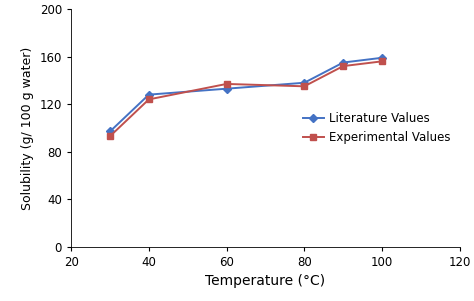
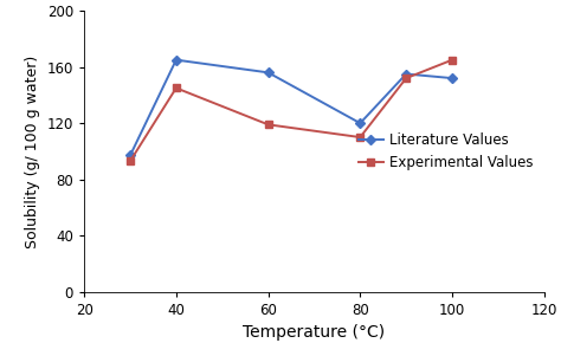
Literature Values/40: 128 -> 165
Experimental Values/40: 124 -> 145
Literature Values/60: 133 -> 156
Experimental Values/60: 137 -> 119
Literature Values/80: 138 -> 120
Experimental Values/80: 135 -> 110
Literature Values/100: 159 -> 152
Experimental Values/100: 156 -> 165
